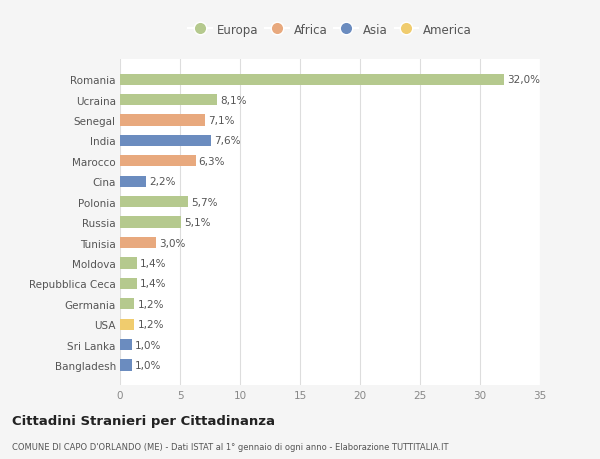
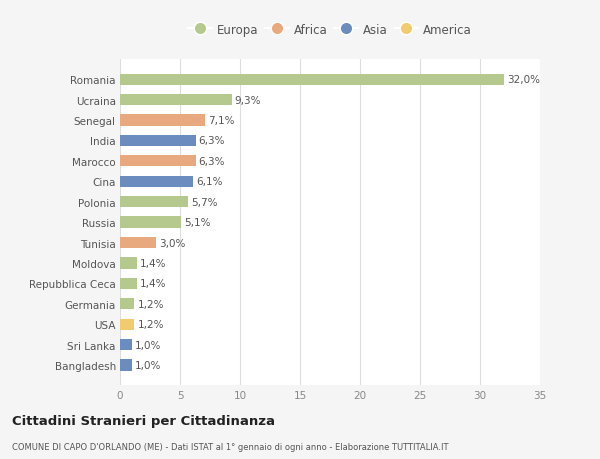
Ucraina: 8,1% -> 9,3%
India: 7,6% -> 6,3%
Cina: 2,2% -> 6,1%
